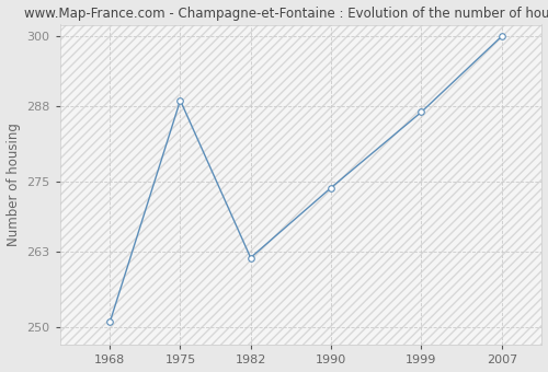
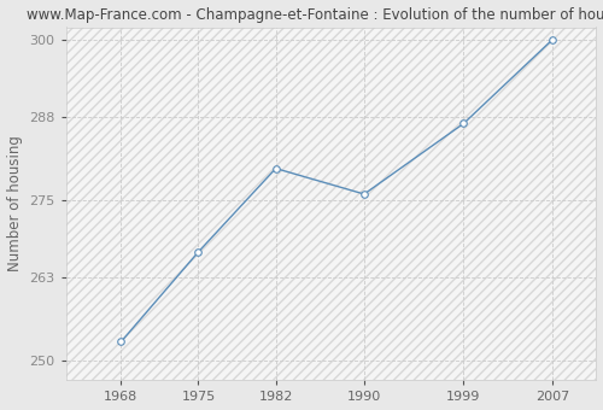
1968: 251 -> 253
1975: 289 -> 267
1982: 262 -> 280
1990: 274 -> 276
